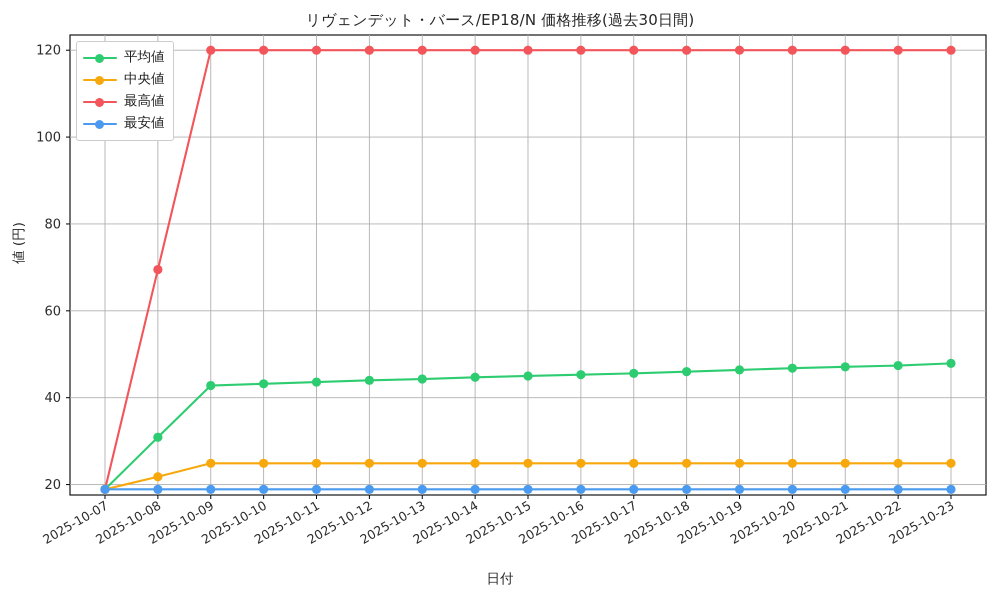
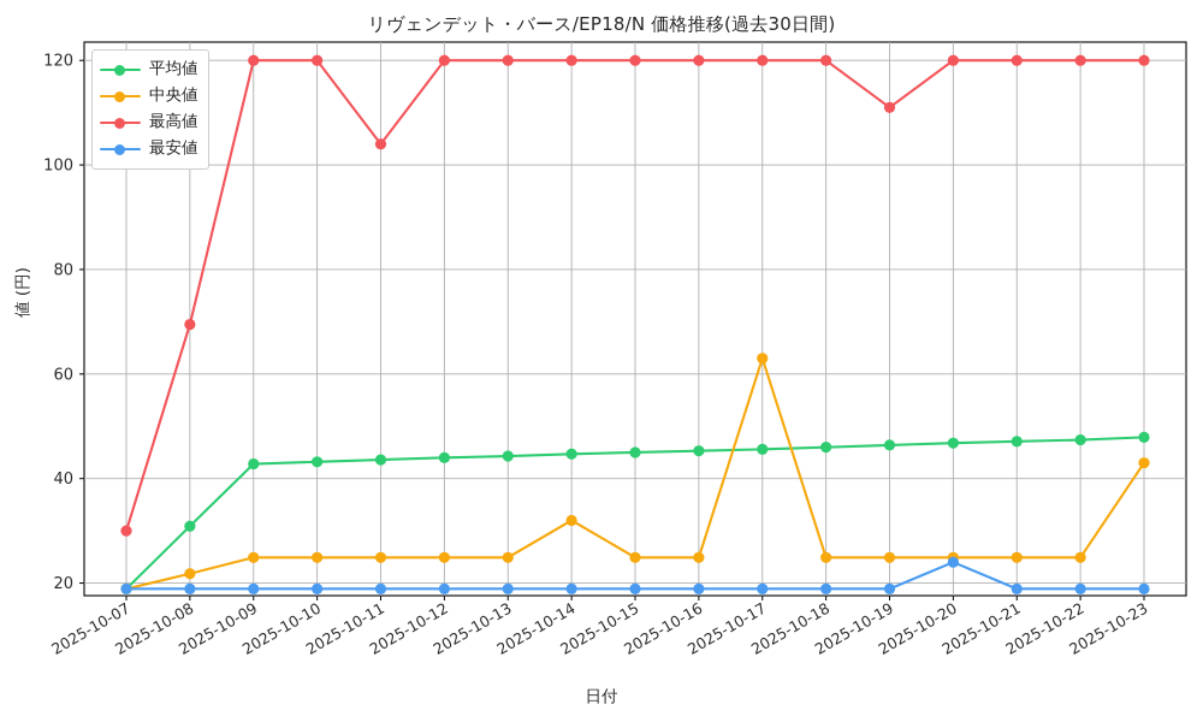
最高値/2025-10-07: 19 -> 30
最高値/2025-10-11: 120 -> 104
中央値/2025-10-14: 25 -> 32
中央値/2025-10-17: 25 -> 63
最高値/2025-10-19: 120 -> 111
最安値/2025-10-20: 19 -> 24
中央値/2025-10-23: 25 -> 43
